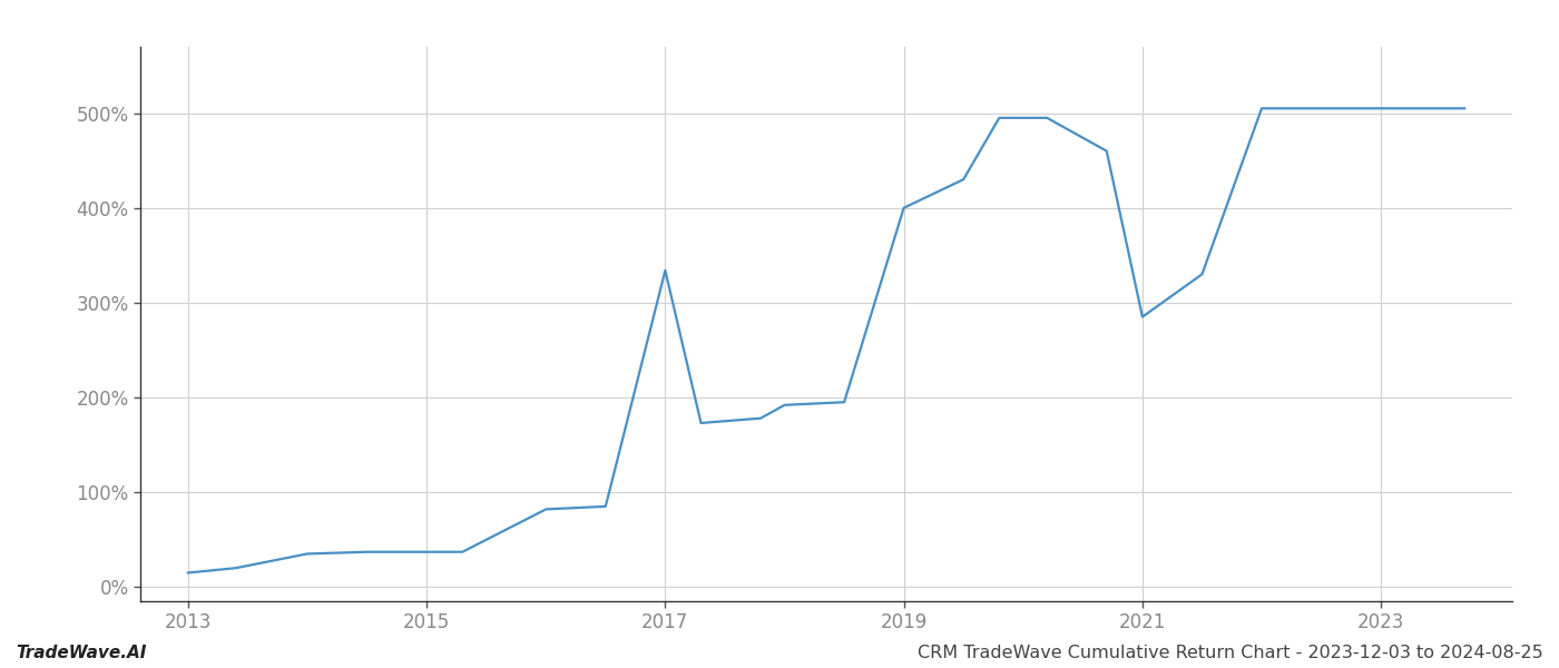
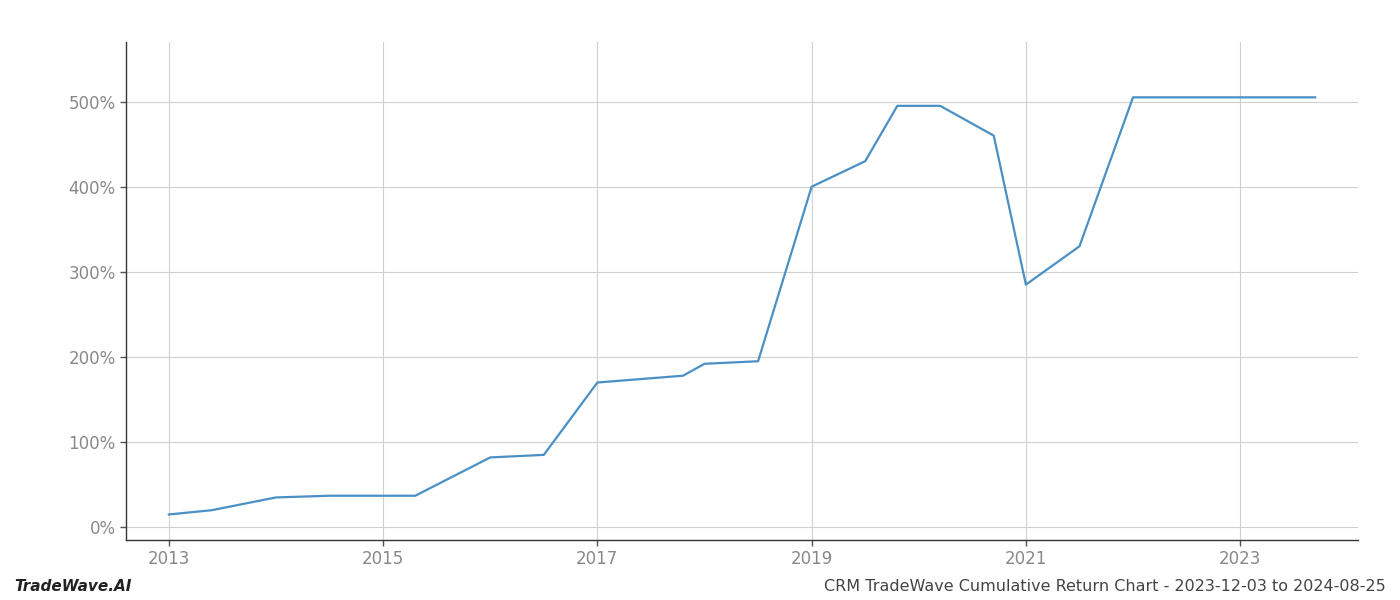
2017: 334% -> 170%
